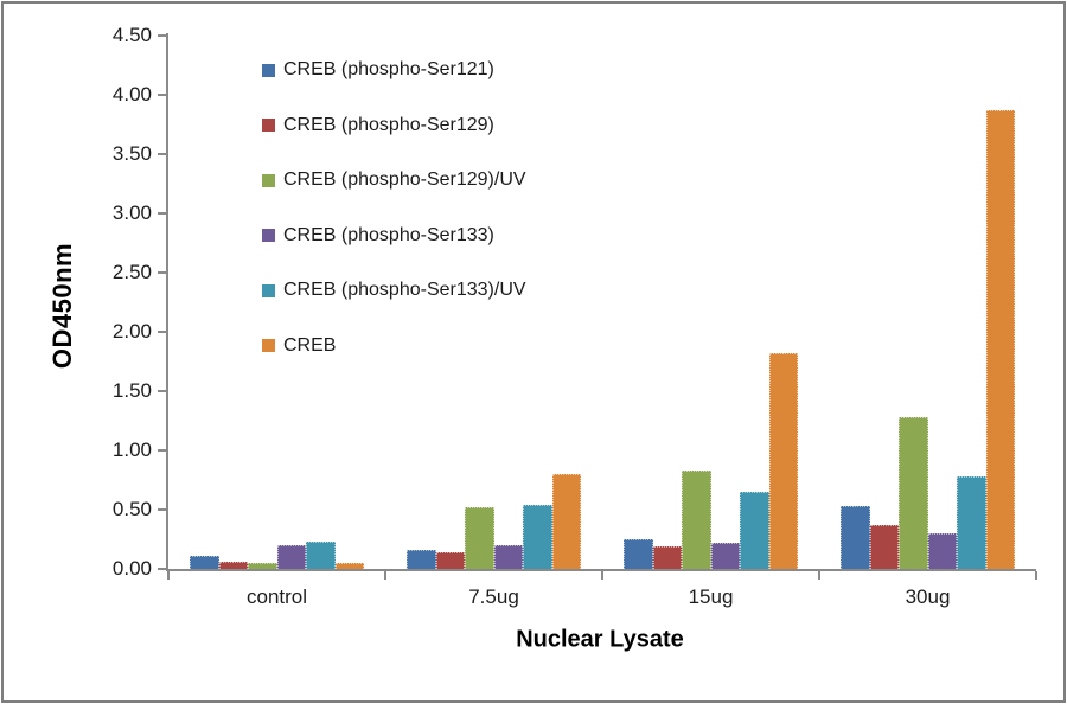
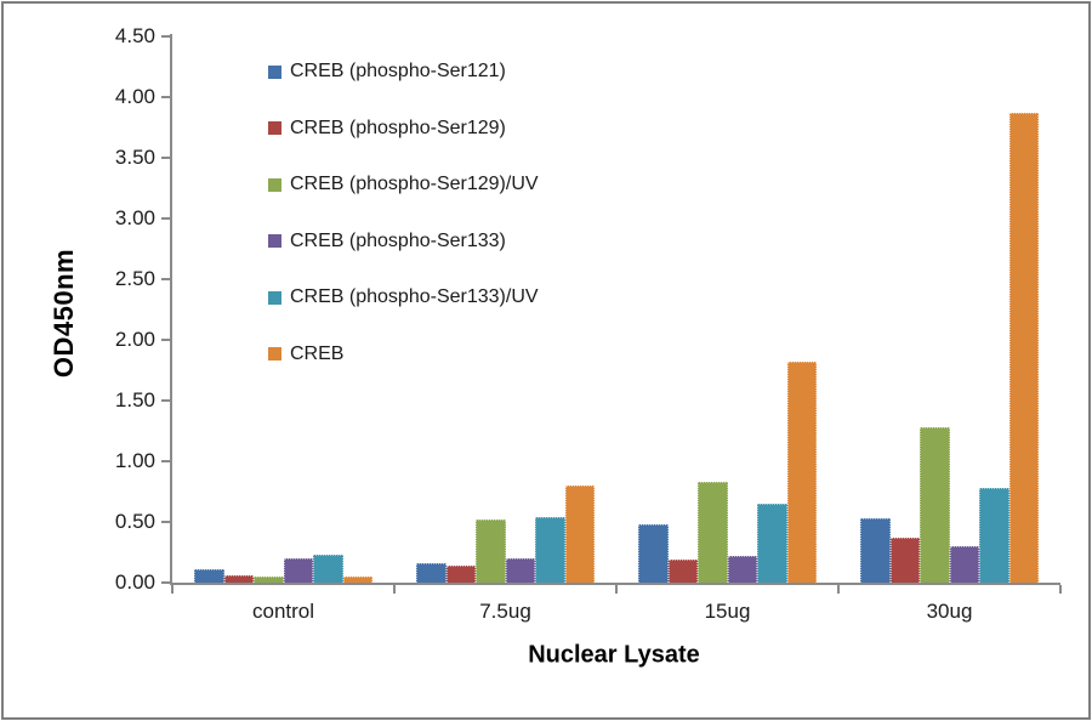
CREB (phospho-Ser121)/15ug: 0.25 -> 0.48
